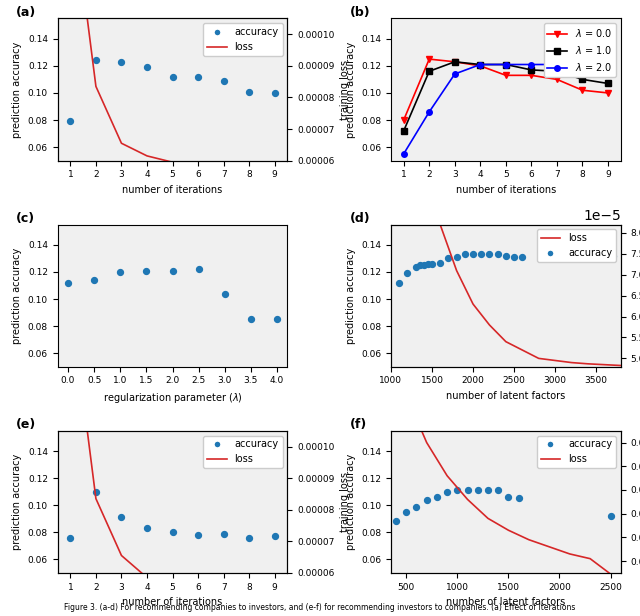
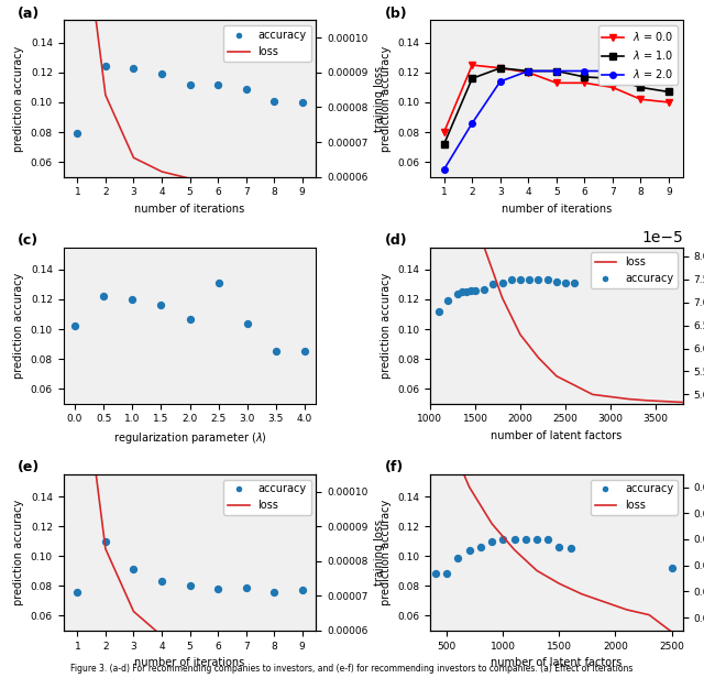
0.0: 0.112 -> 0.102
0.5: 0.114 -> 0.122
1.5: 0.121 -> 0.116
2.0: 0.121 -> 0.107
2.5: 0.122 -> 0.131
accuracy/500: 0.095 -> 0.088
